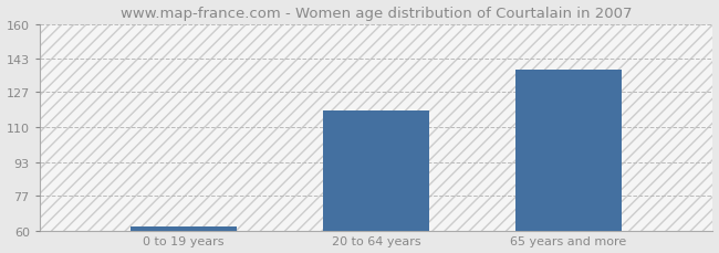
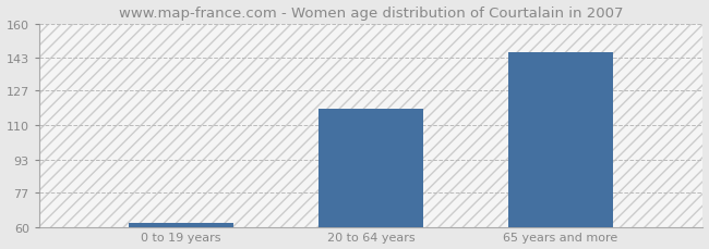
65 years and more: 138 -> 146
